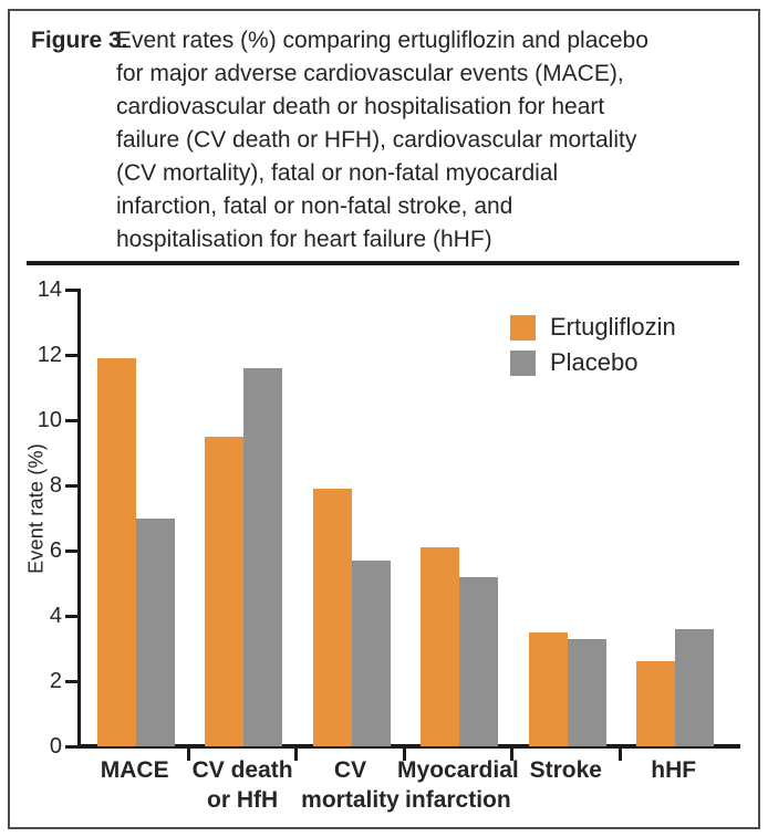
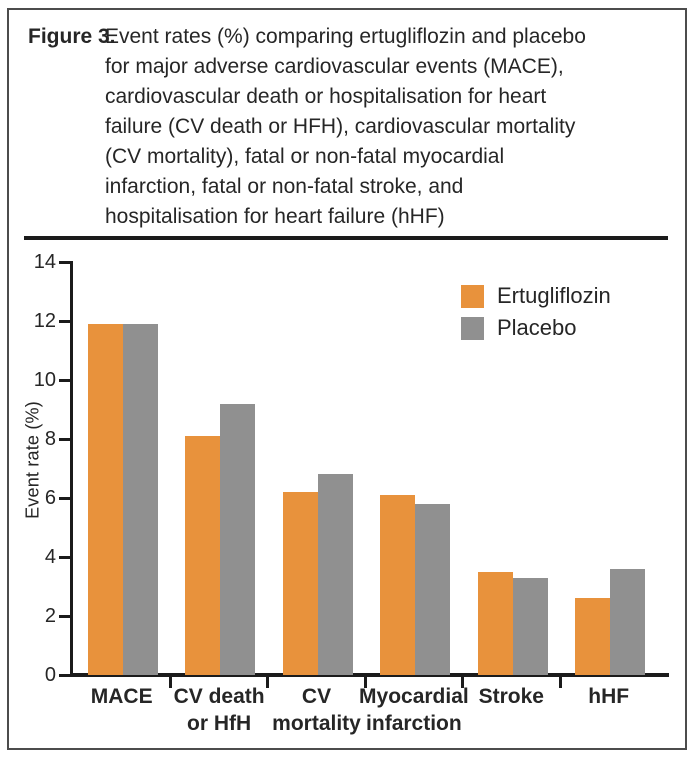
Placebo/MACE: 7.0 -> 11.9
Ertugliflozin/CV death or HfH: 9.5 -> 8.1
Placebo/CV death or HfH: 11.6 -> 9.2
Ertugliflozin/CV mortality: 7.9 -> 6.2
Placebo/CV mortality: 5.7 -> 6.8
Placebo/Myocardial infarction: 5.2 -> 5.8
